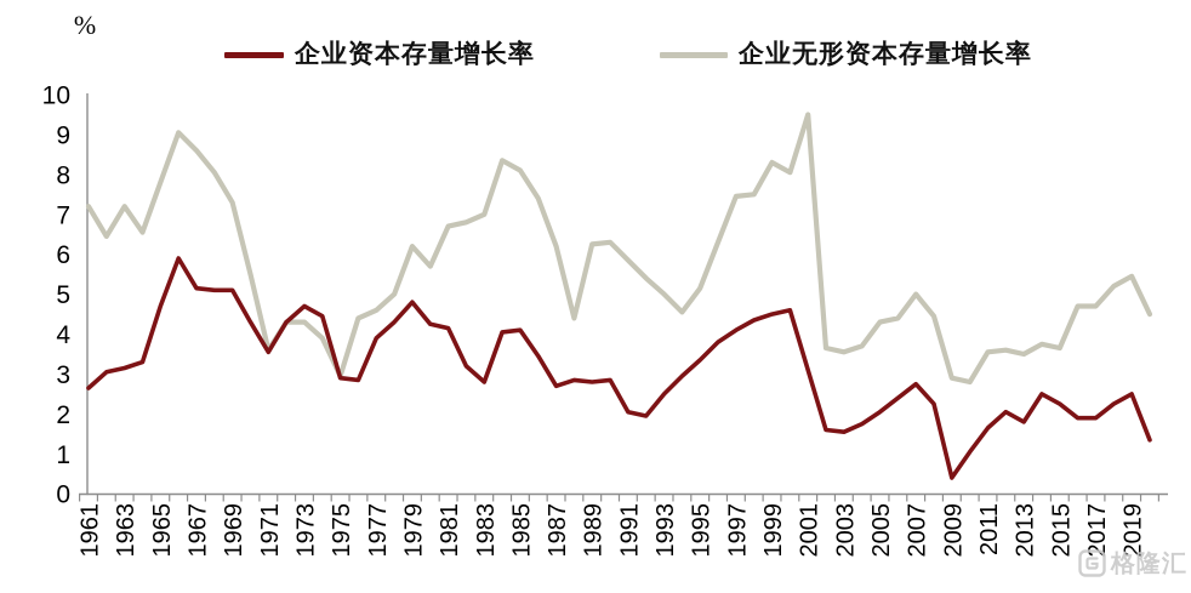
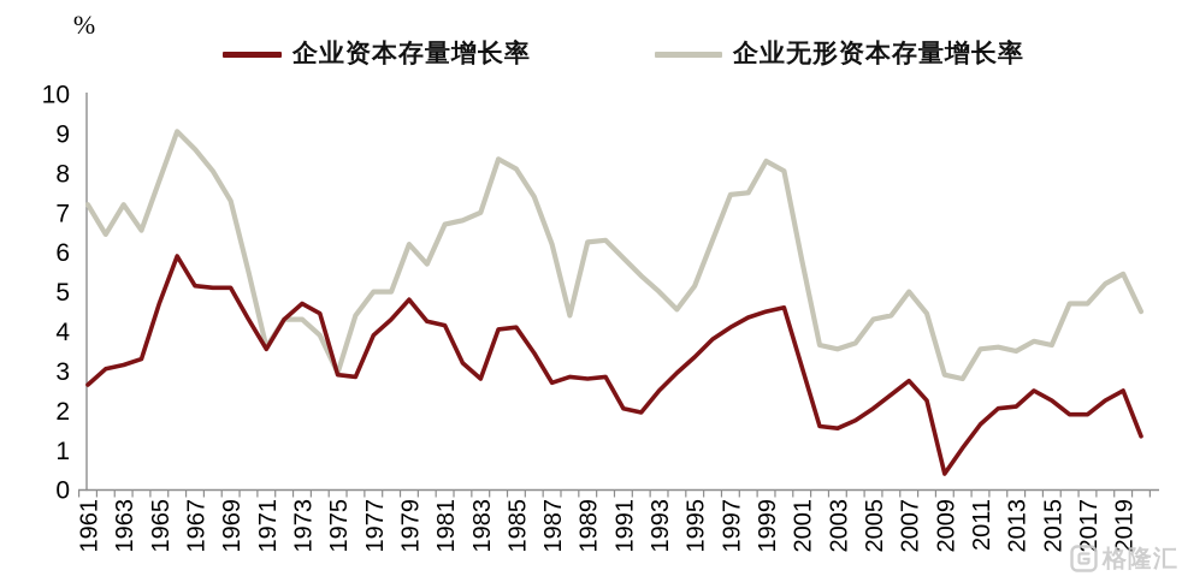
企业无形资本存量增长率/1977: 4.6 -> 5.0
企业无形资本存量增长率/2001: 9.5 -> 5.8
企业资本存量增长率/2013: 1.8 -> 2.1
